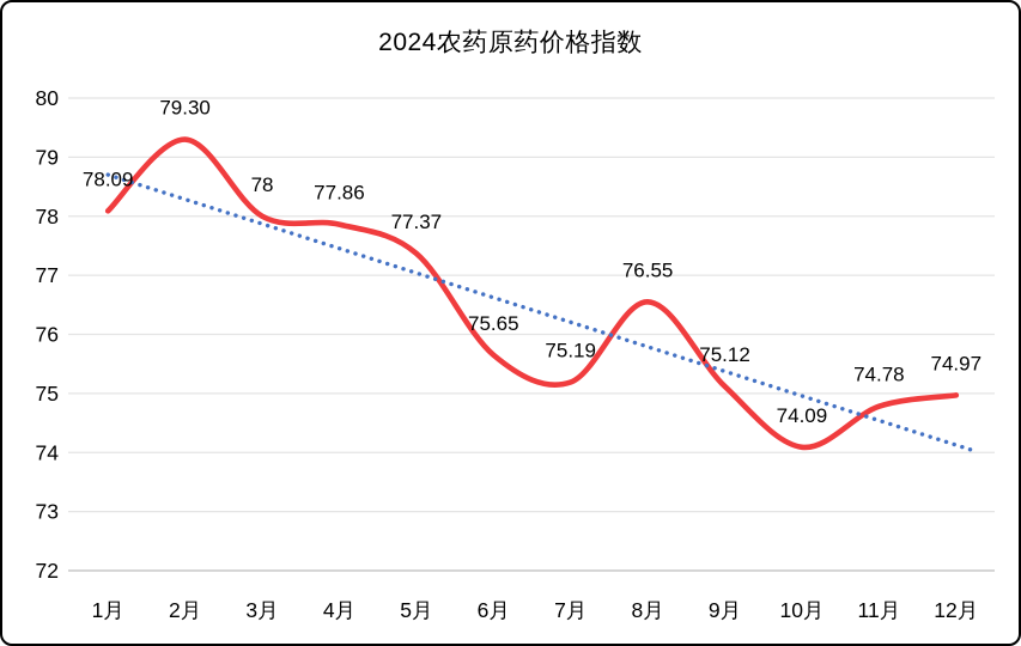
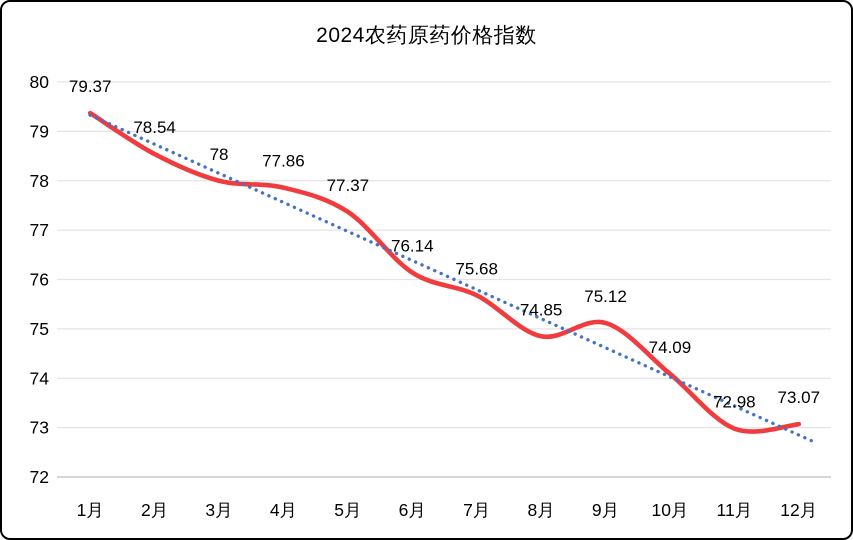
1月: 78.09 -> 79.37
2月: 79.30 -> 78.54
6月: 75.65 -> 76.14
7月: 75.19 -> 75.68
8月: 76.55 -> 74.85
11月: 74.78 -> 72.98
12月: 74.97 -> 73.07
